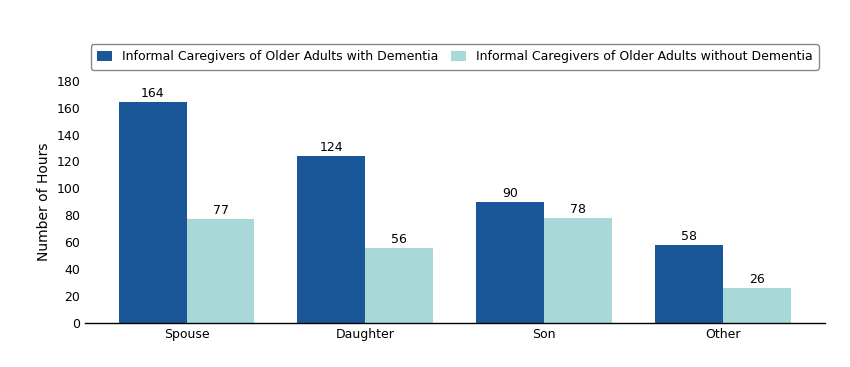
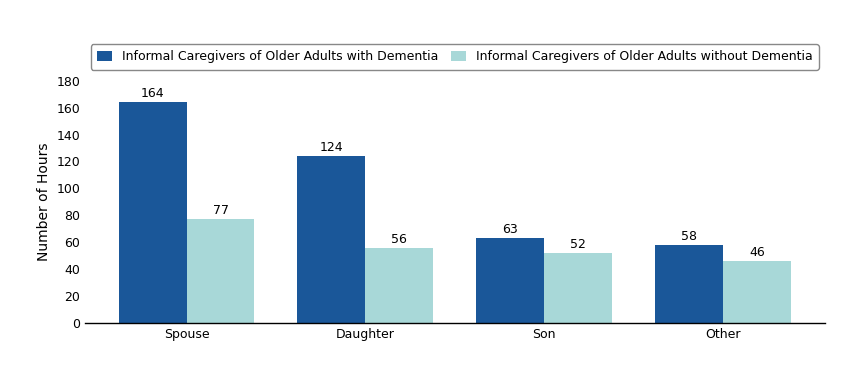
Informal Caregivers of Older Adults with Dementia/Son: 90 -> 63
Informal Caregivers of Older Adults without Dementia/Son: 78 -> 52
Informal Caregivers of Older Adults without Dementia/Other: 26 -> 46
